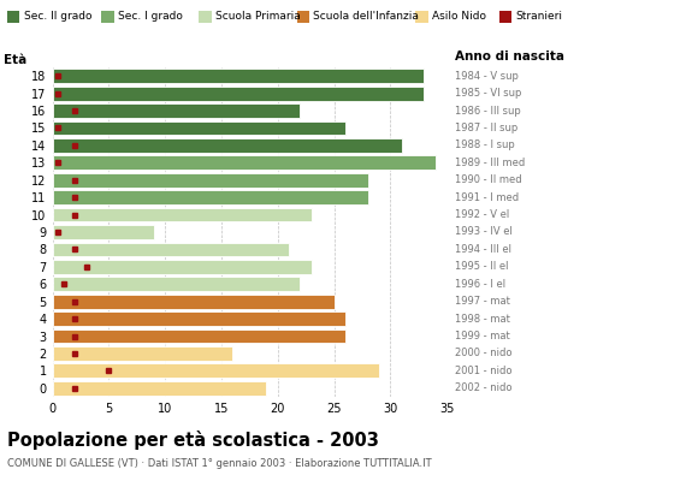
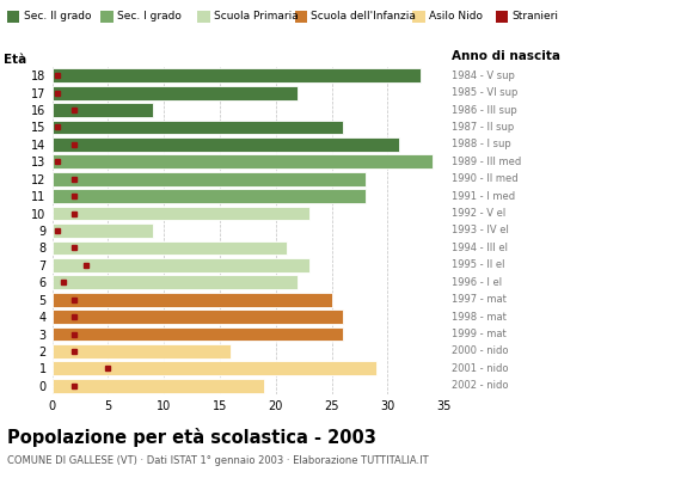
17: 33 -> 22
16: 22 -> 9
